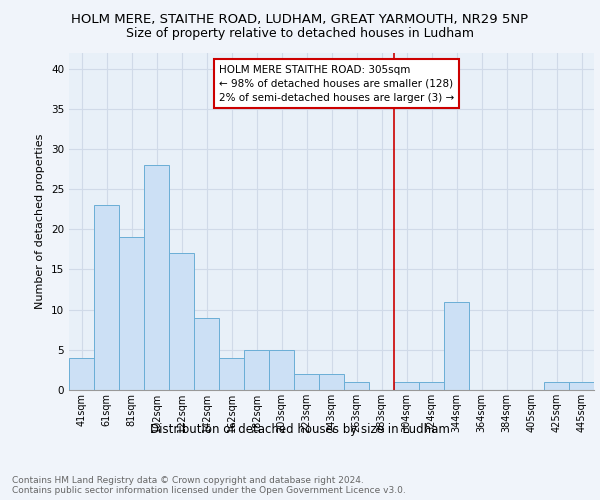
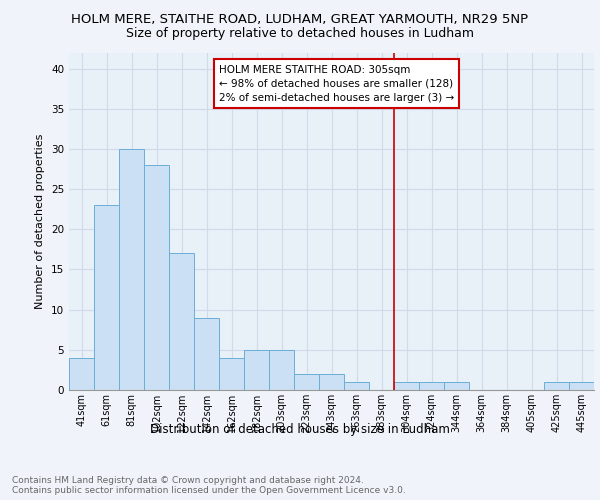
81sqm: 19 -> 30
344sqm: 11 -> 1
